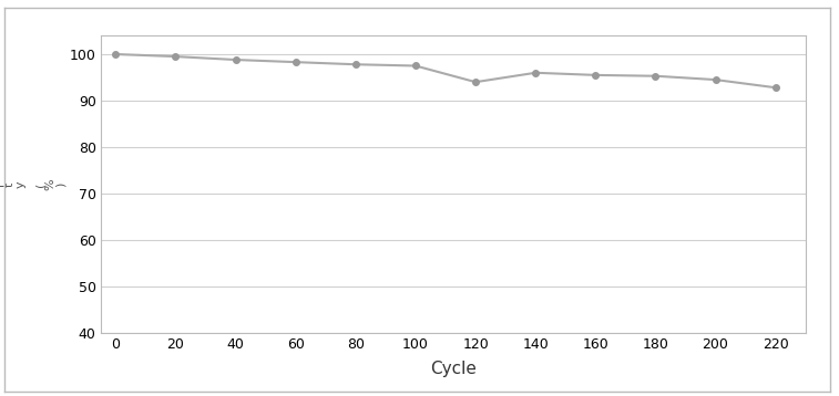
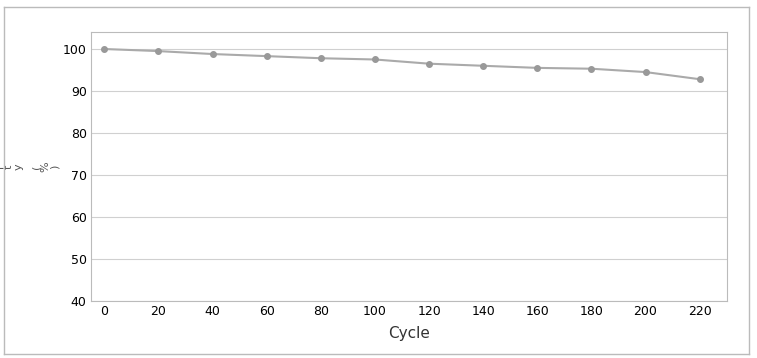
120: 94.0 -> 96.5
